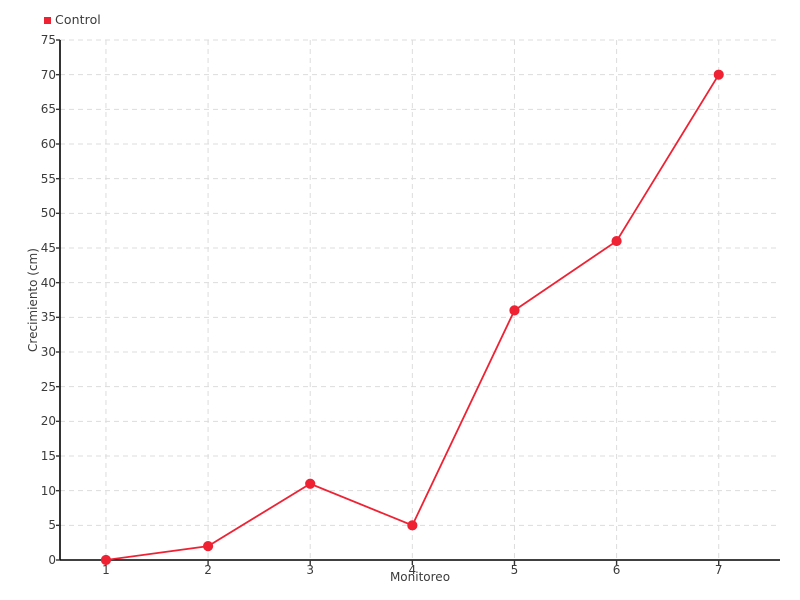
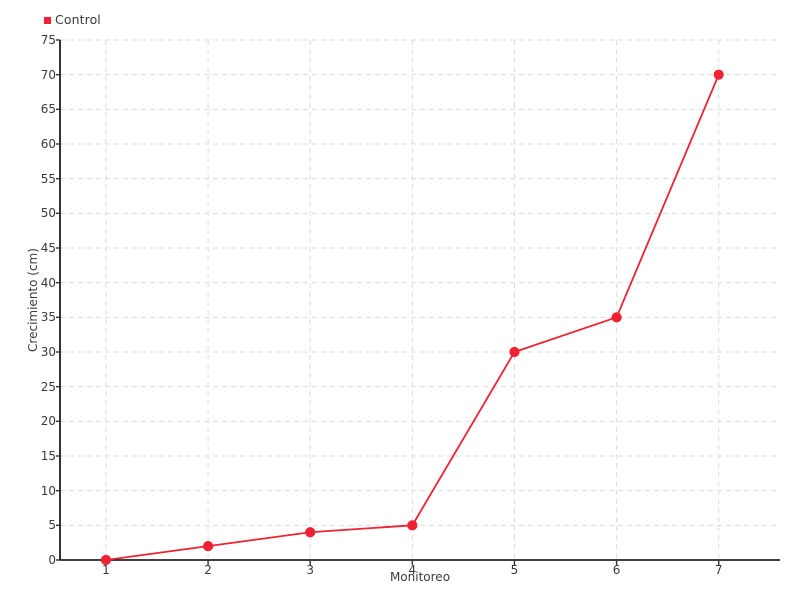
3: 11 -> 4
5: 36 -> 30
6: 46 -> 35
